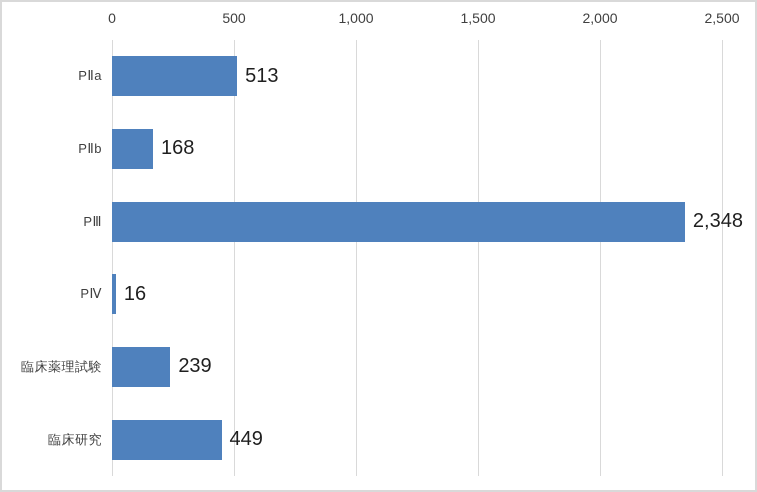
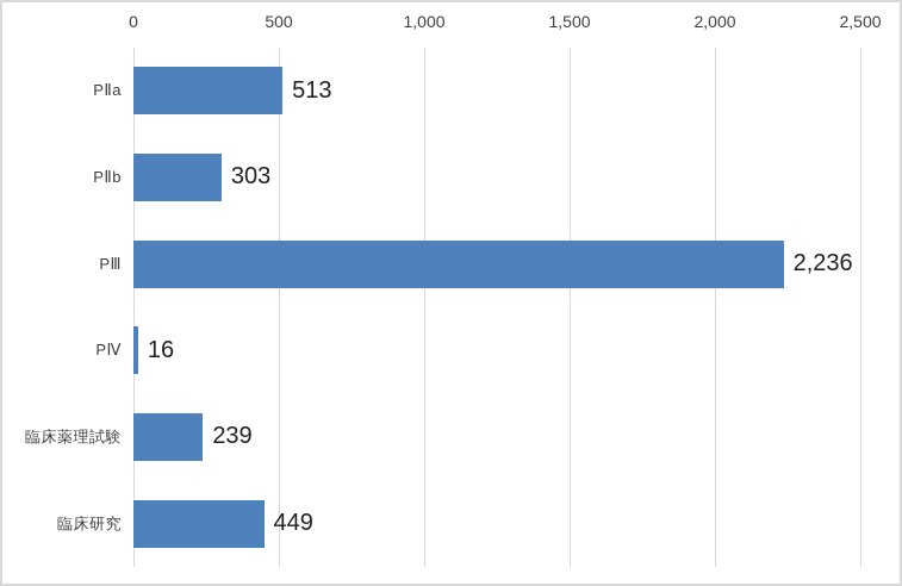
PⅡb: 168 -> 303
PⅢ: 2,348 -> 2,236
